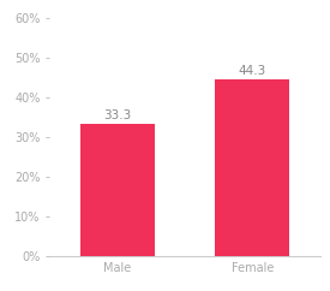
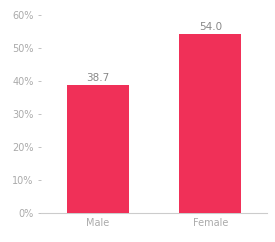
Male: 33.3 -> 38.7
Female: 44.3 -> 54.0
